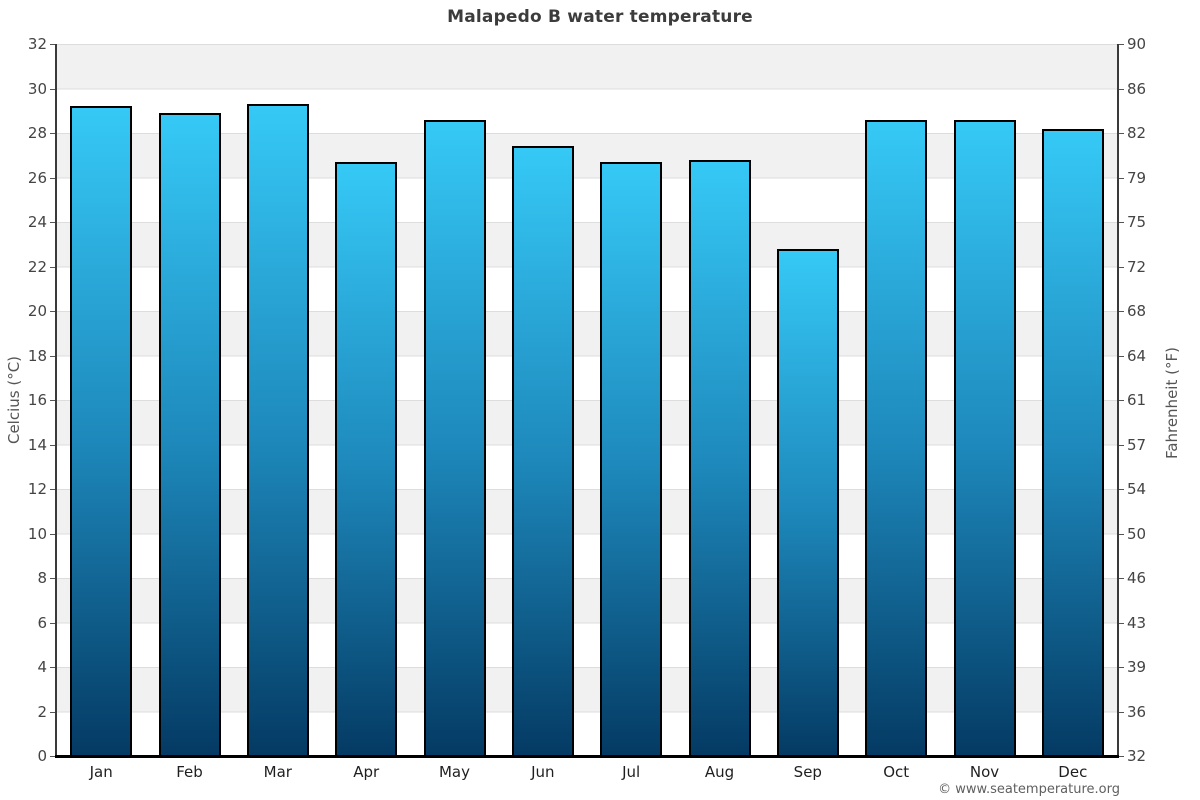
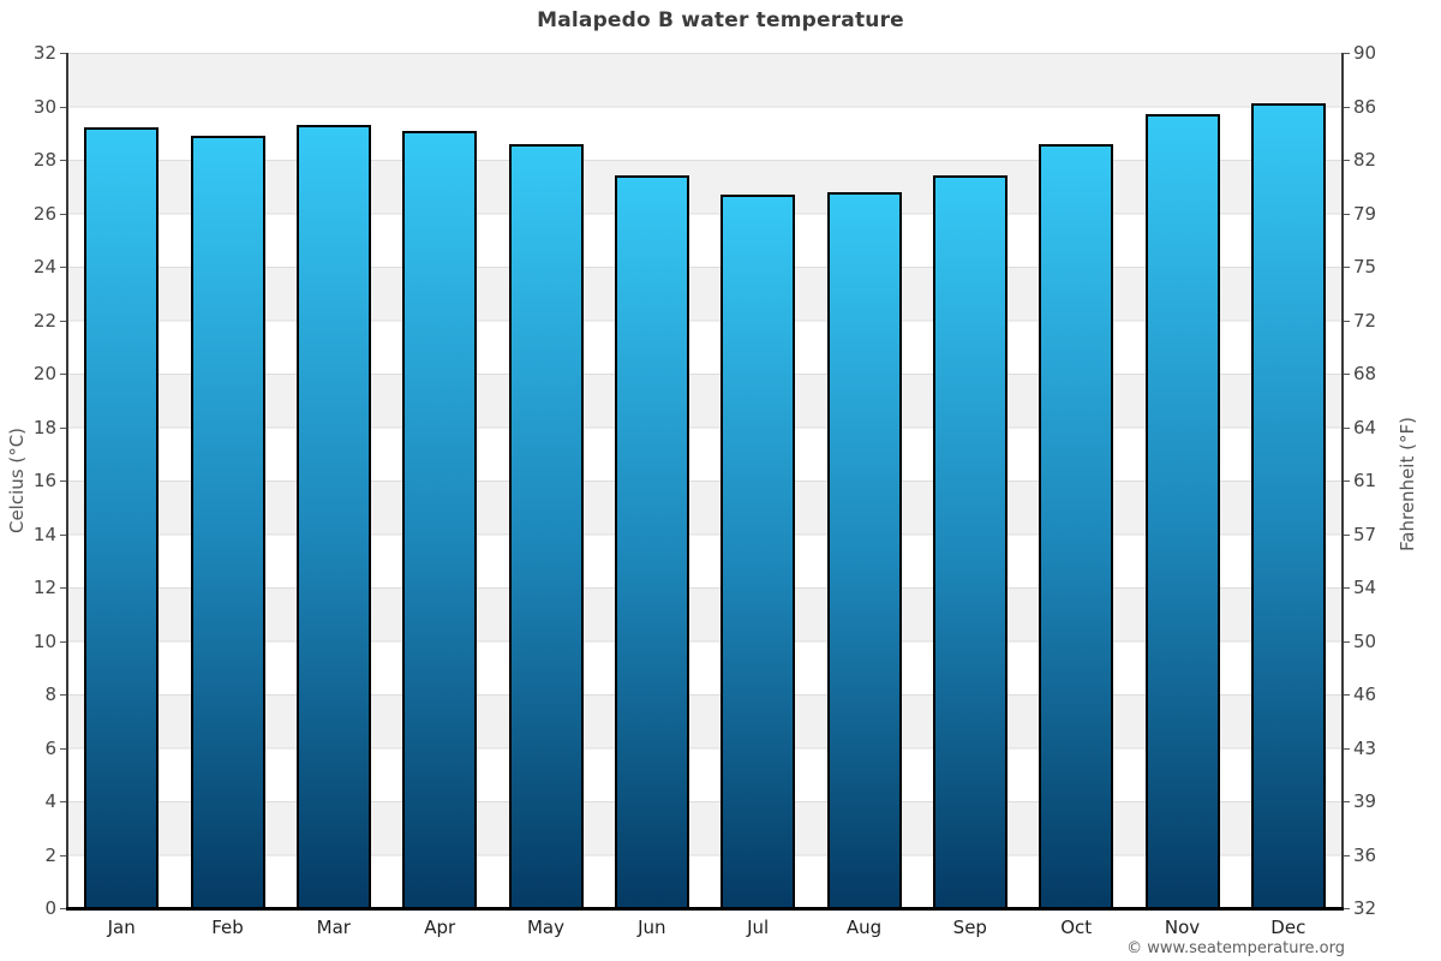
Apr: 26.7 -> 29.1
Sep: 22.8 -> 27.4
Nov: 28.6 -> 29.7
Dec: 28.2 -> 30.1
